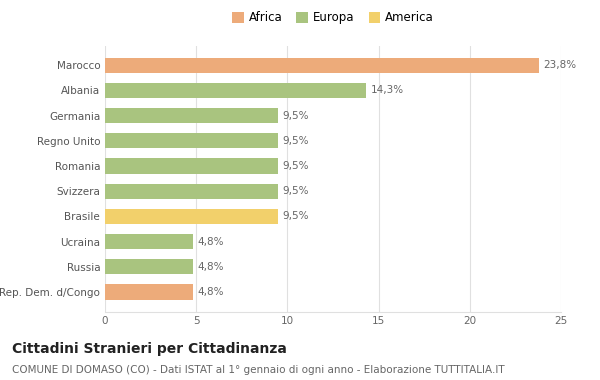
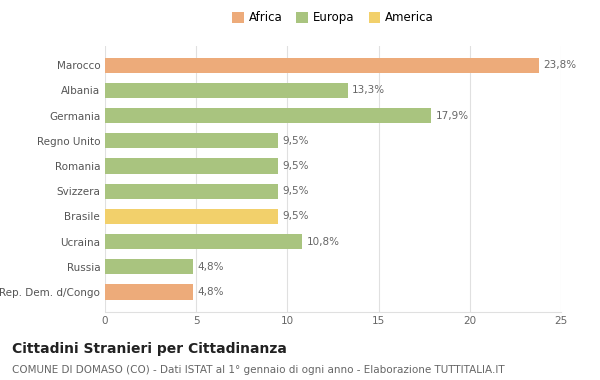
Albania: 14,3% -> 13,3%
Germania: 9,5% -> 17,9%
Ucraina: 4,8% -> 10,8%
